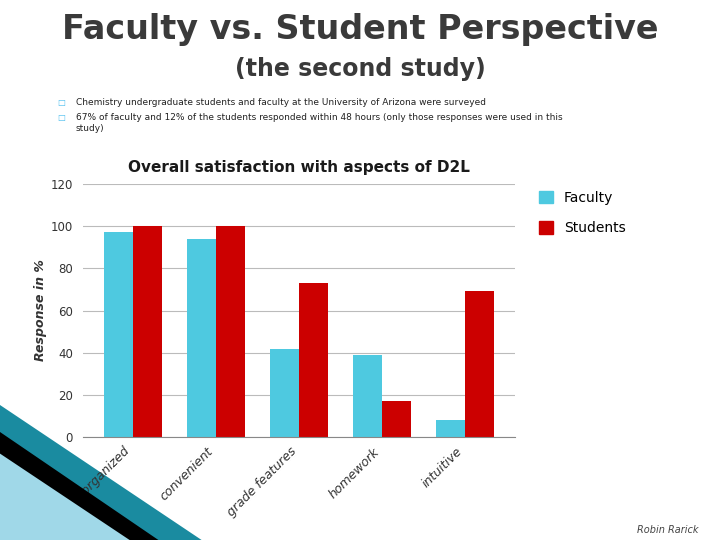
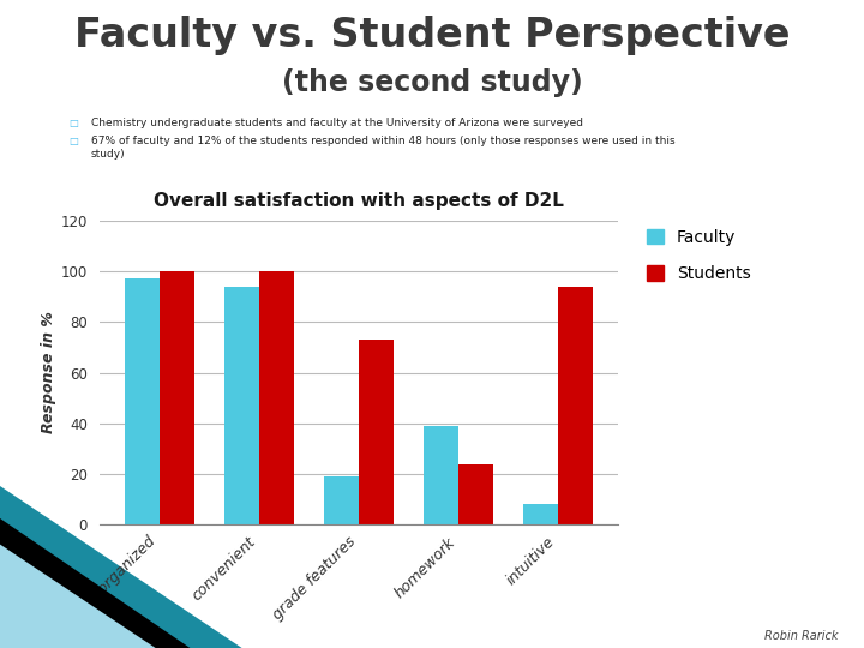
Faculty/grade features: 42 -> 19
Students/homework: 17 -> 24
Students/intuitive: 69 -> 94
